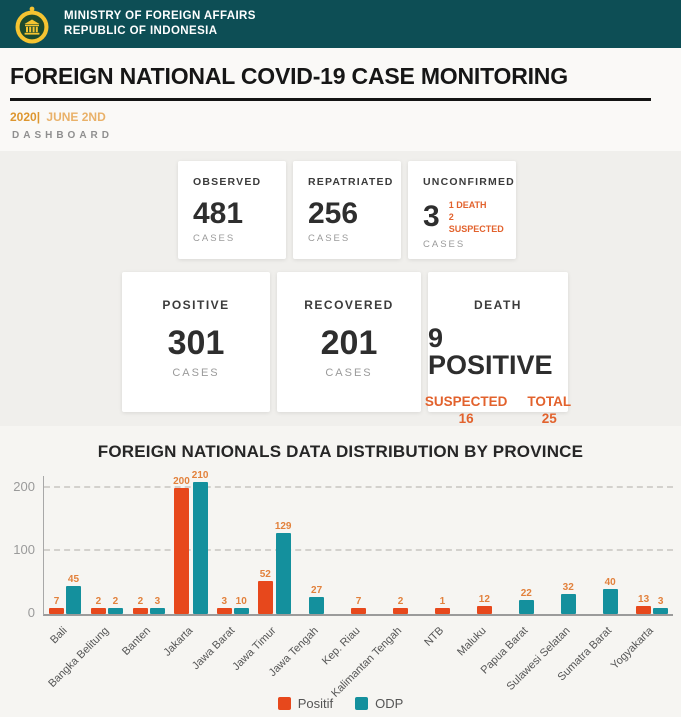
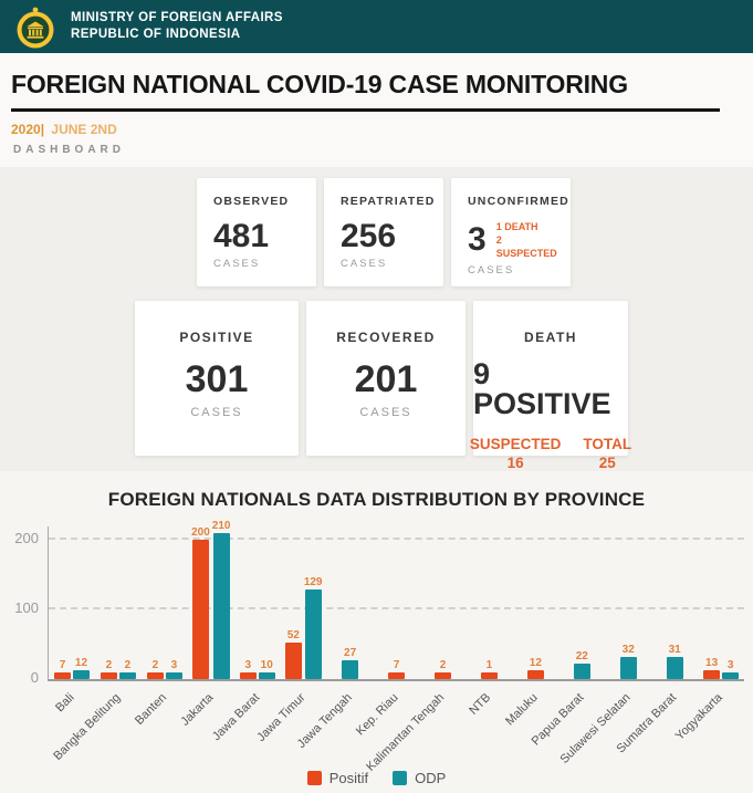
ODP/Bali: 45 -> 12
ODP/Sumatra Barat: 40 -> 31
